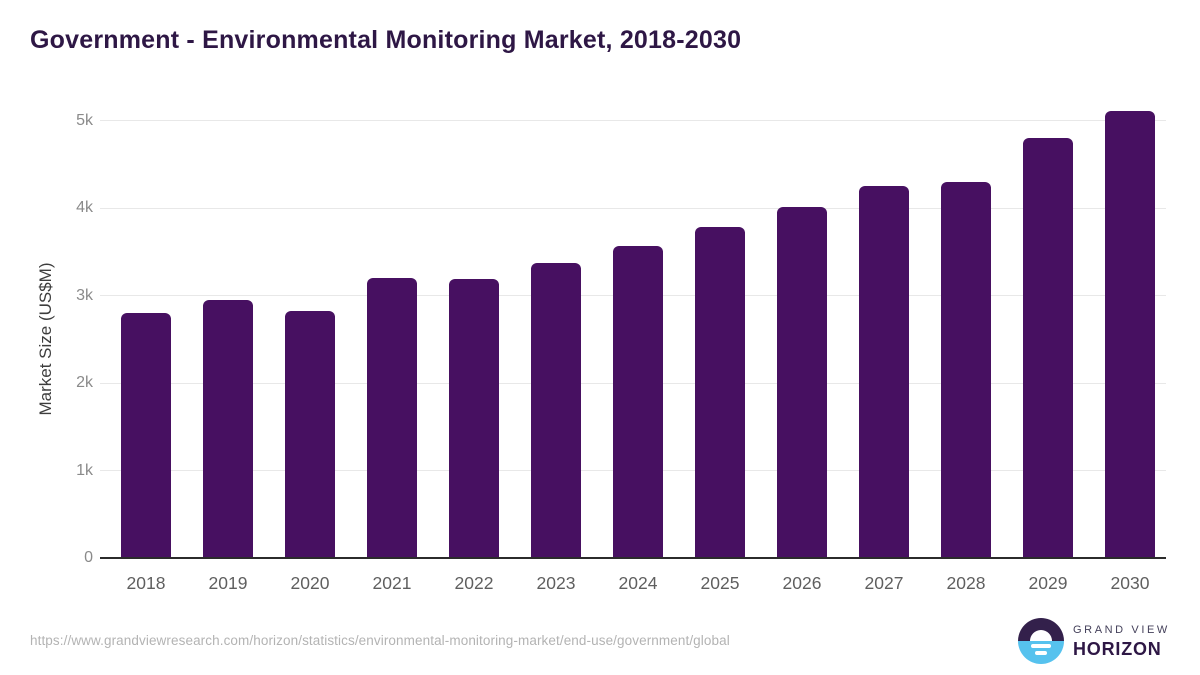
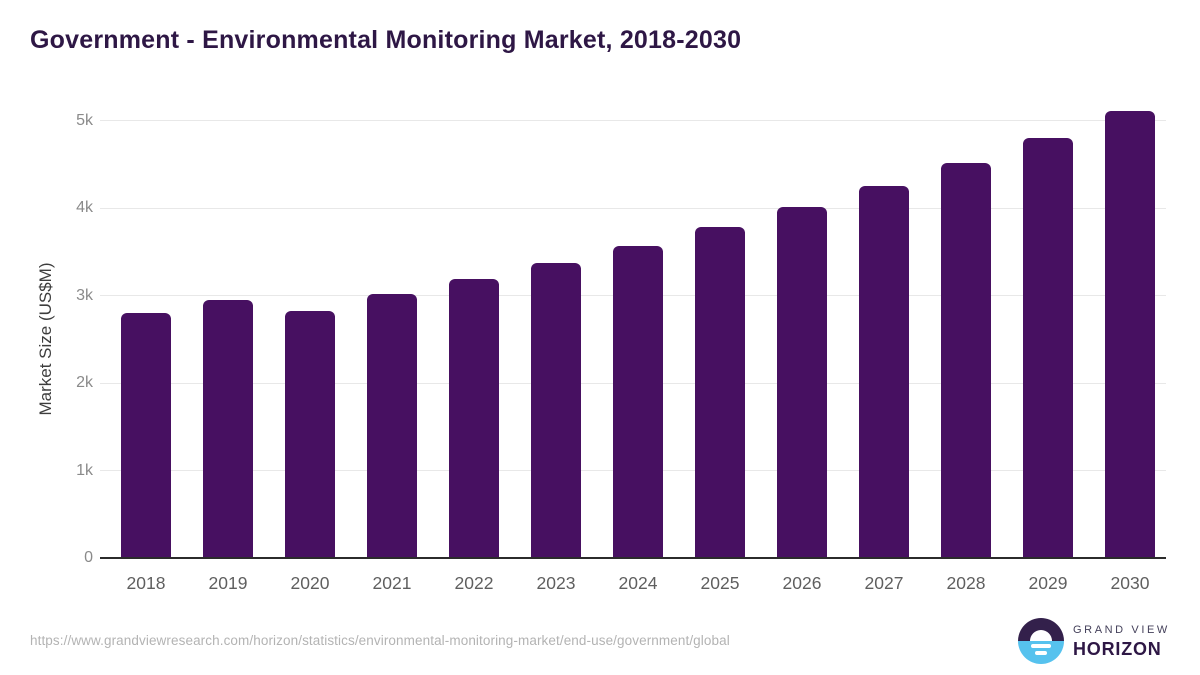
2021: 3.2k -> 3.0k
2028: 4.3k -> 4.5k
